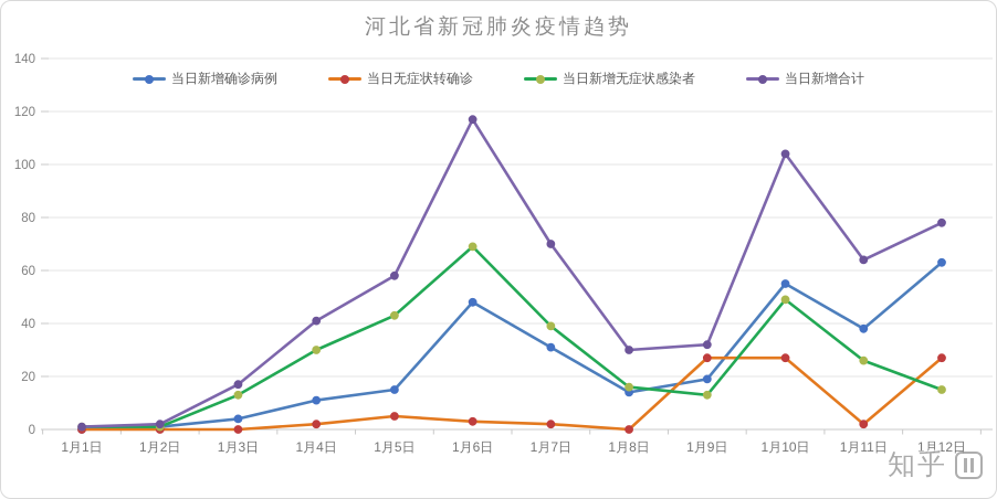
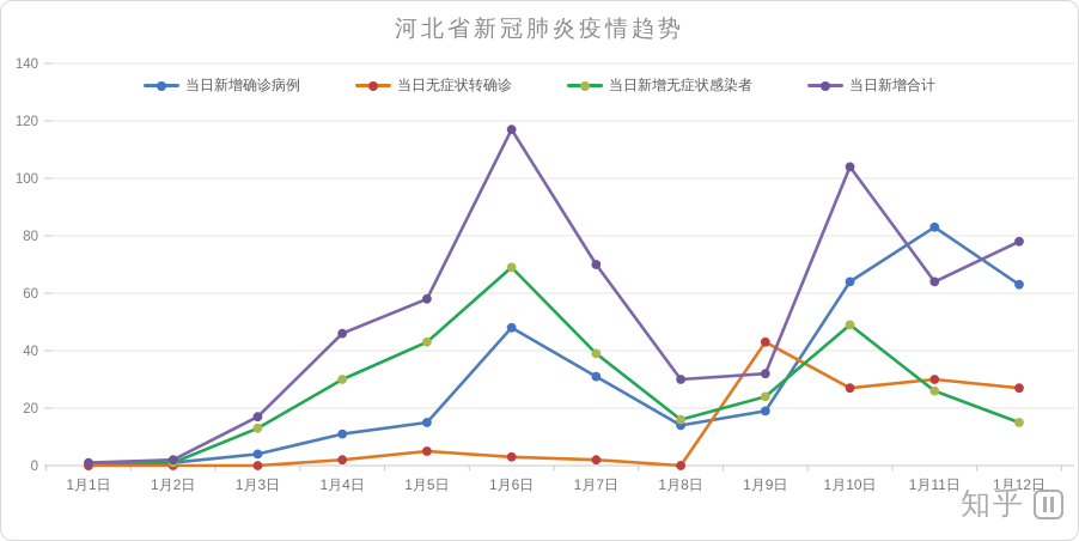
当日新增合计/1月4日: 41 -> 46
当日无症状转确诊/1月9日: 27 -> 43
当日新增无症状感染者/1月9日: 13 -> 24
当日新增确诊病例/1月10日: 55 -> 64
当日新增确诊病例/1月11日: 38 -> 83
当日无症状转确诊/1月11日: 2 -> 30
